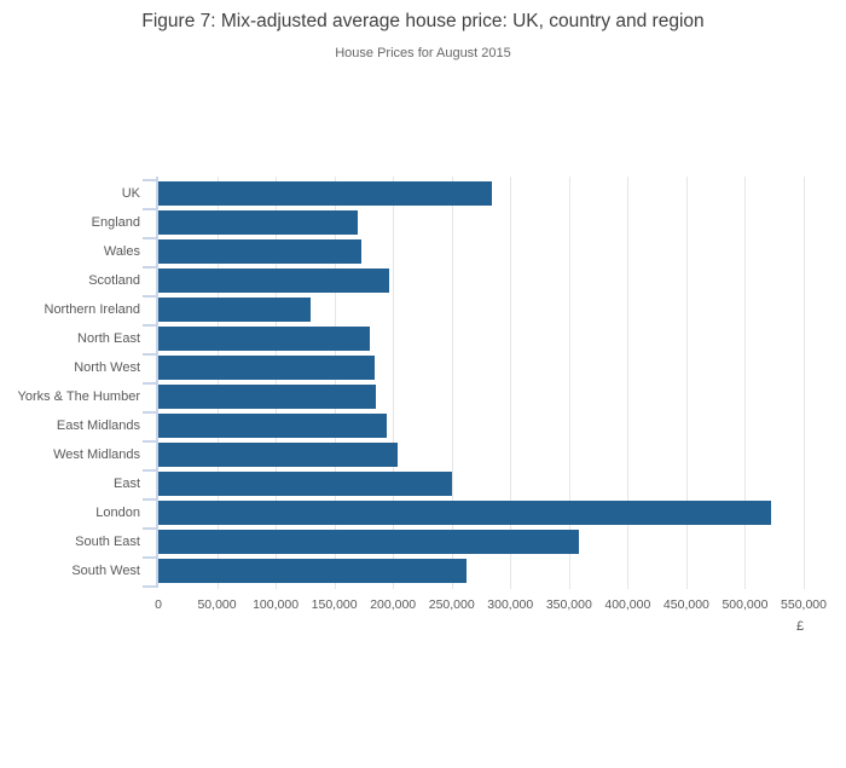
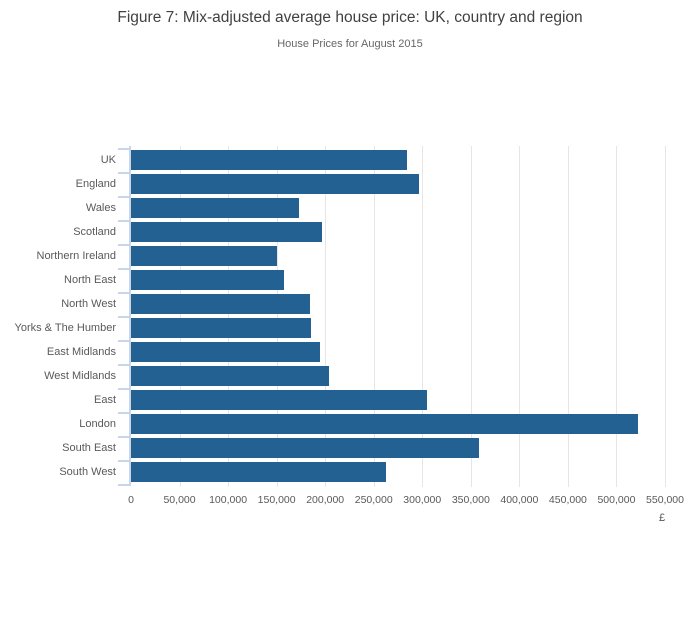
England: 170000 -> 300000
Northern Ireland: 130000 -> 150000
North East: 180000 -> 160000
East: 250000 -> 300000
